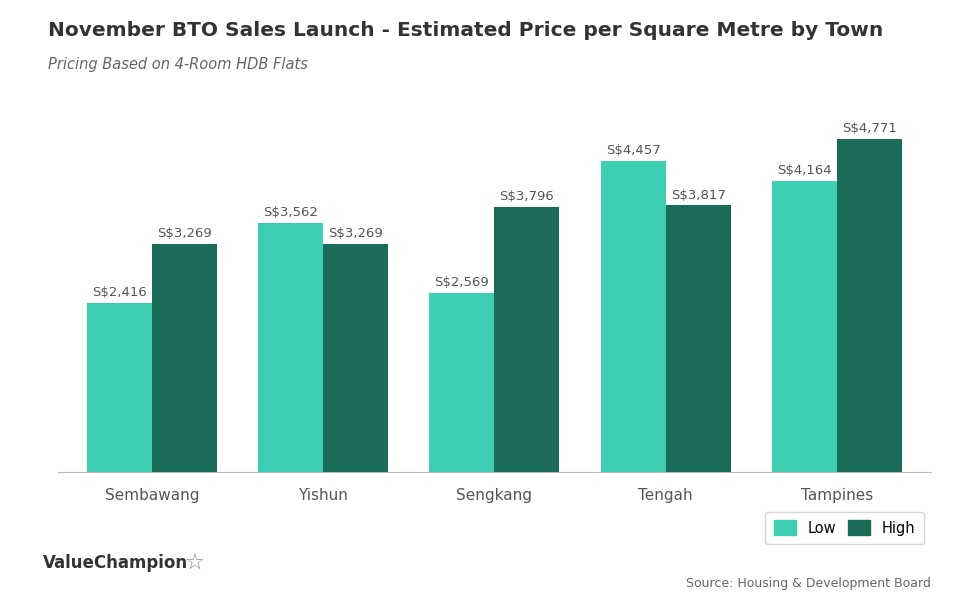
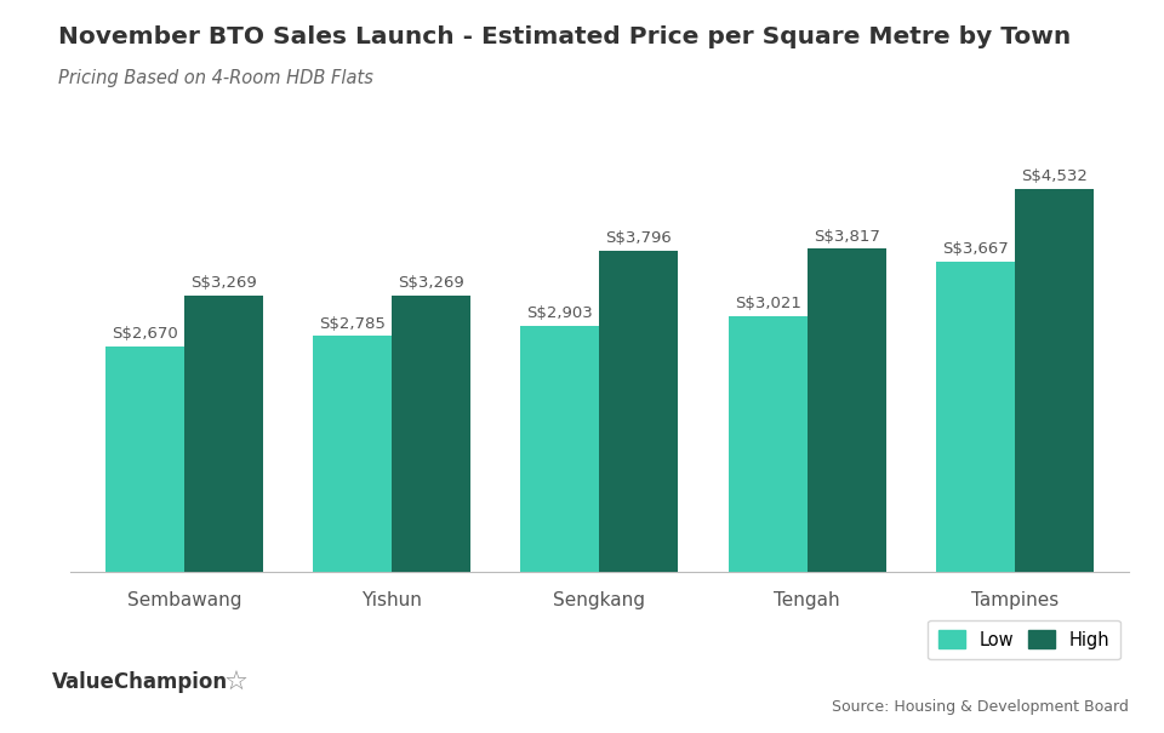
Low/Sembawang: S$2,416 -> S$2,670
Low/Yishun: S$3,562 -> S$2,785
Low/Sengkang: S$2,569 -> S$2,903
Low/Tengah: S$4,457 -> S$3,021
Low/Tampines: S$4,164 -> S$3,667
High/Tampines: S$4,771 -> S$4,532
